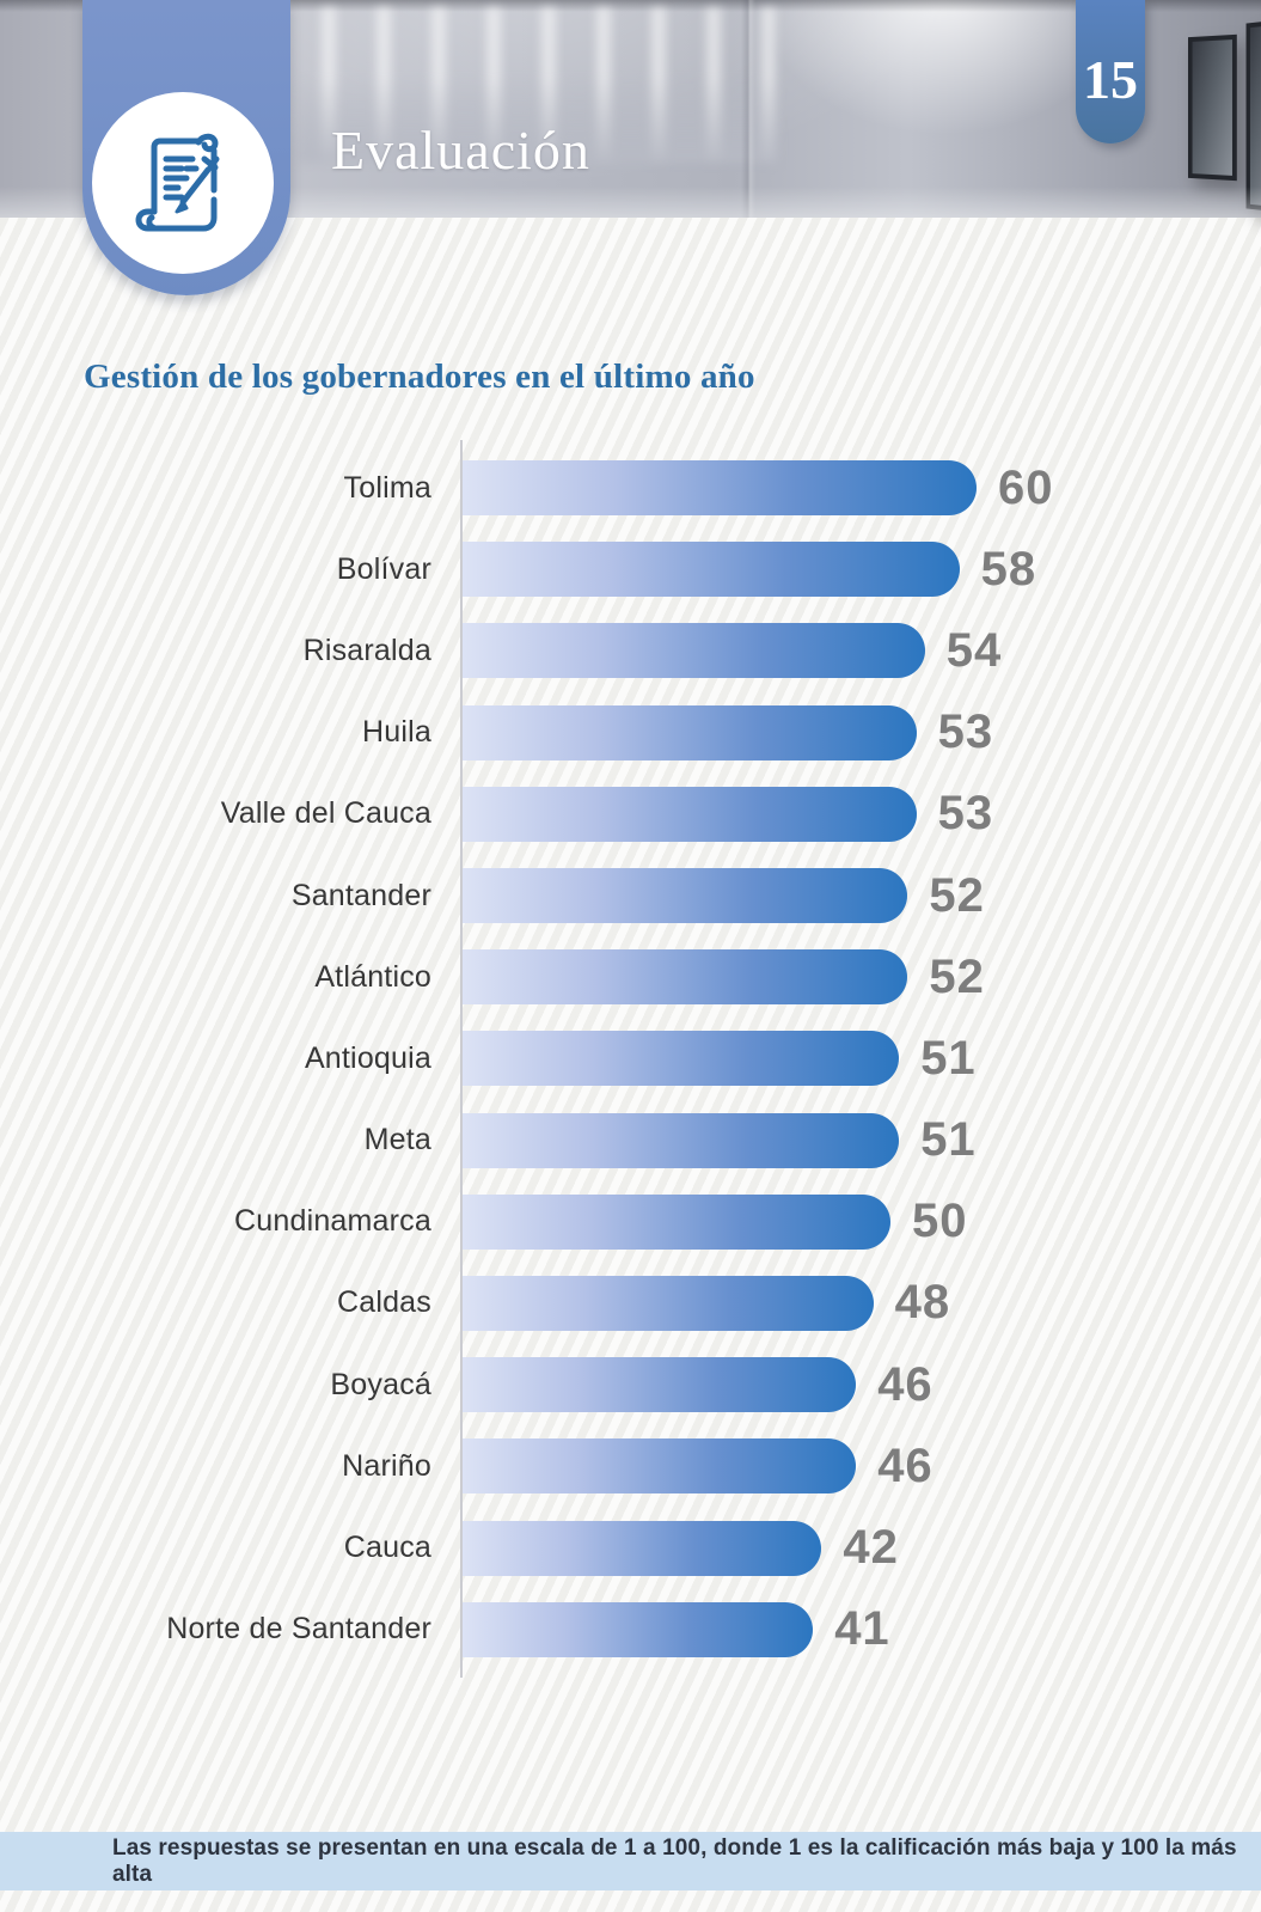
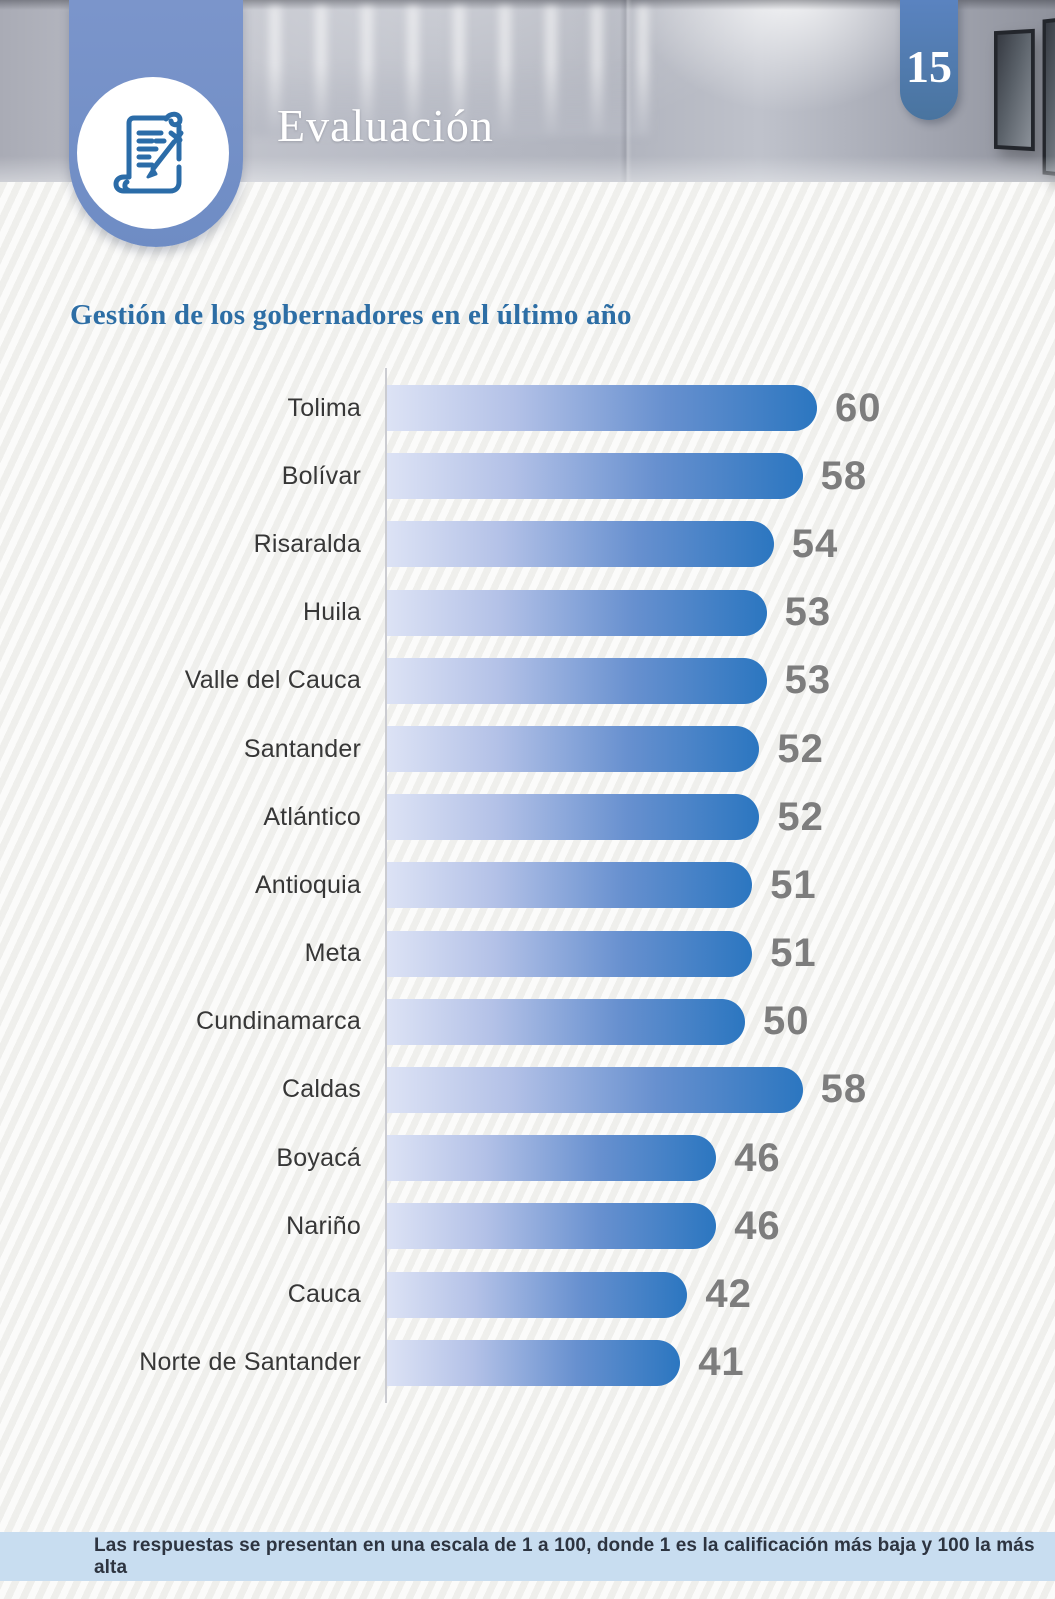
Caldas: 48 -> 58
